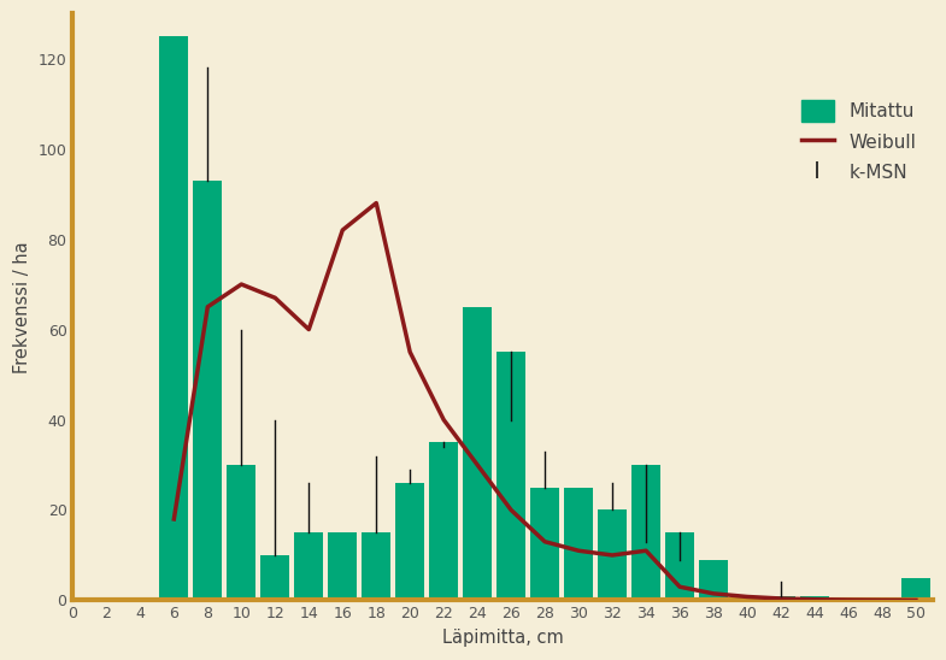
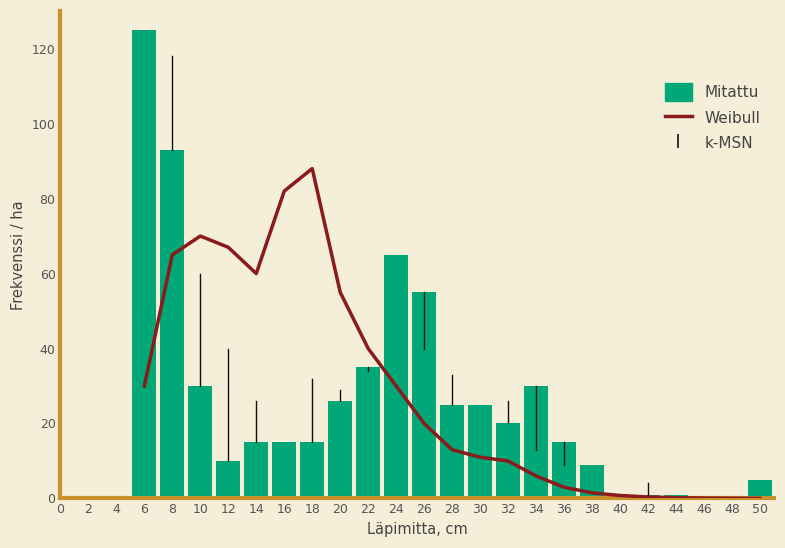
Weibull/6: 18.0 -> 30.0
Weibull/34: 11.0 -> 6.0
